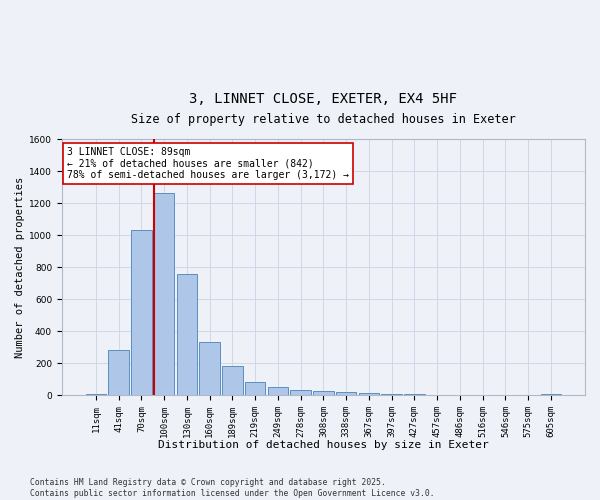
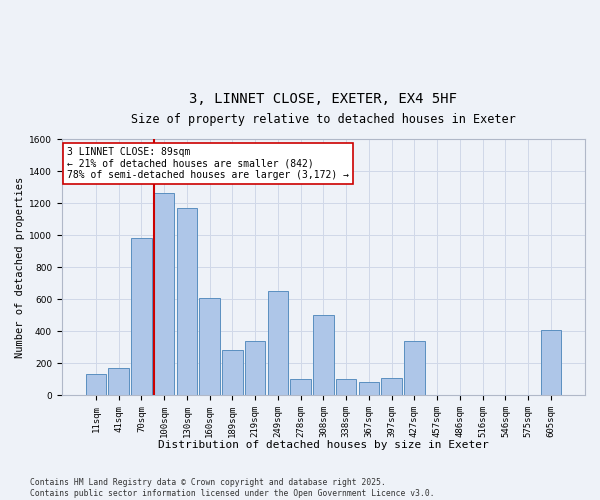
11sqm: 0 -> 130
41sqm: 280 -> 170
70sqm: 1040 -> 980
130sqm: 760 -> 1170
160sqm: 340 -> 610
189sqm: 180 -> 280
219sqm: 80 -> 340
249sqm: 50 -> 650
278sqm: 40 -> 100
308sqm: 30 -> 500
338sqm: 20 -> 100
367sqm: 10 -> 80
397sqm: 10 -> 110
427sqm: 0 -> 340
605sqm: 10 -> 410
